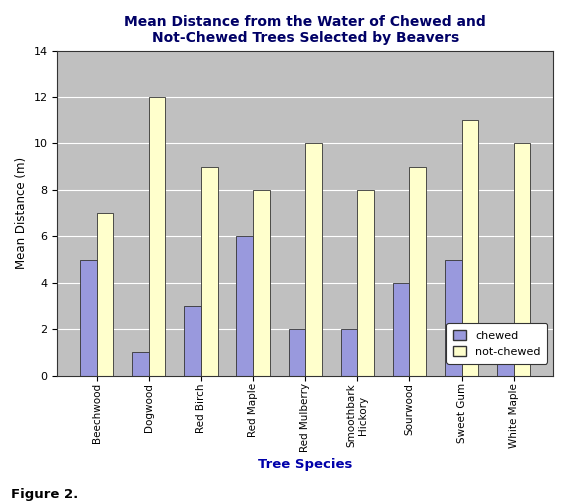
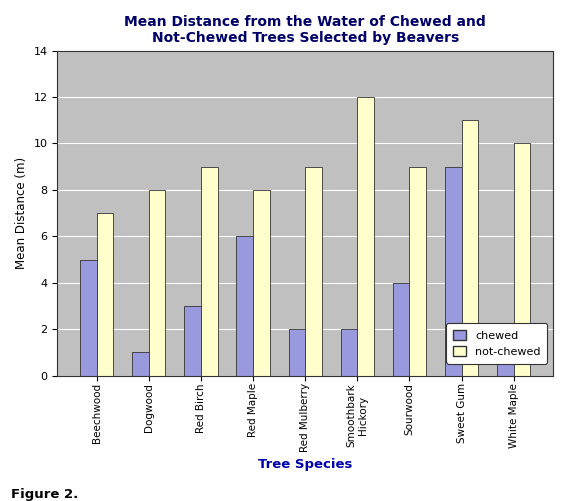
not-chewed/Dogwood: 12 -> 8
not-chewed/Red Mulberry: 10 -> 9
not-chewed/Smoothbark Hickory: 8 -> 12
chewed/Sweet Gum: 5 -> 9
